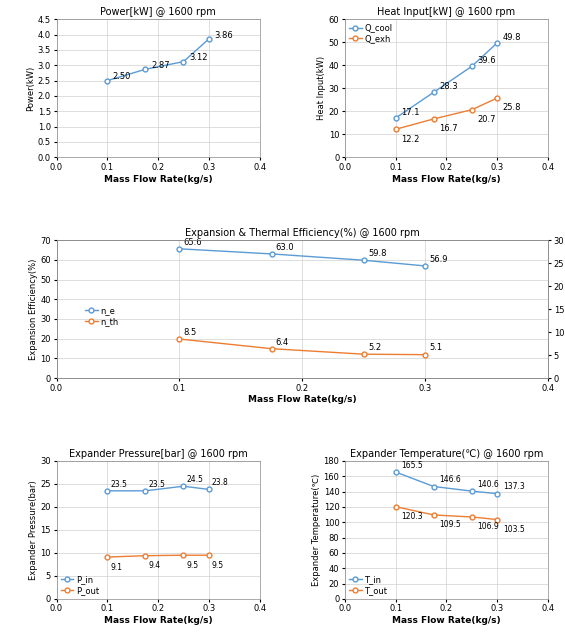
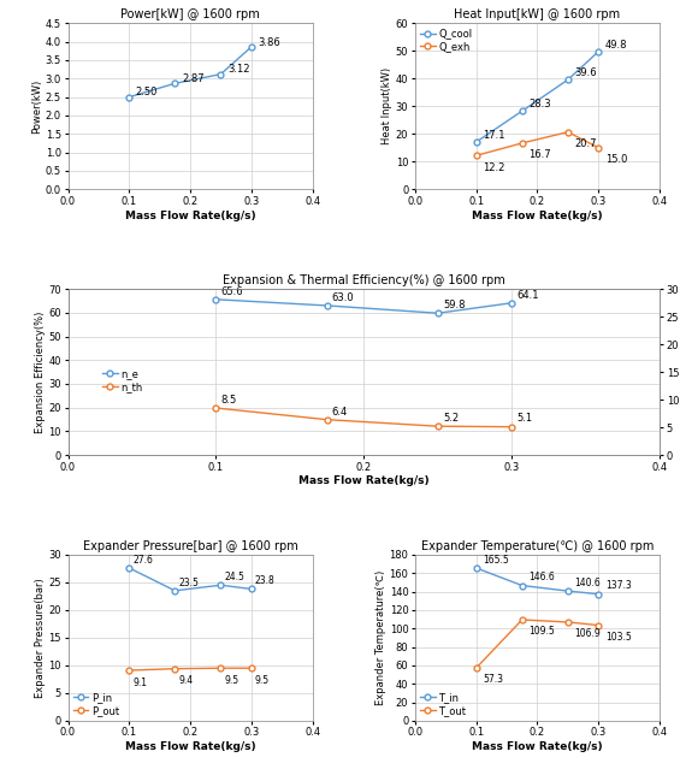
Heat Input[kW] @ 1600 rpm/Q_exh/0.3: 25.8 -> 15.0
Expansion & Thermal Efficiency(%) @ 1600 rpm/n_e/0.3: 56.9 -> 64.1
Expander Pressure[bar] @ 1600 rpm/P_in/0.1: 23.5 -> 27.6
Expander Temperature(℃) @ 1600 rpm/T_out/0.1: 120.3 -> 57.3
